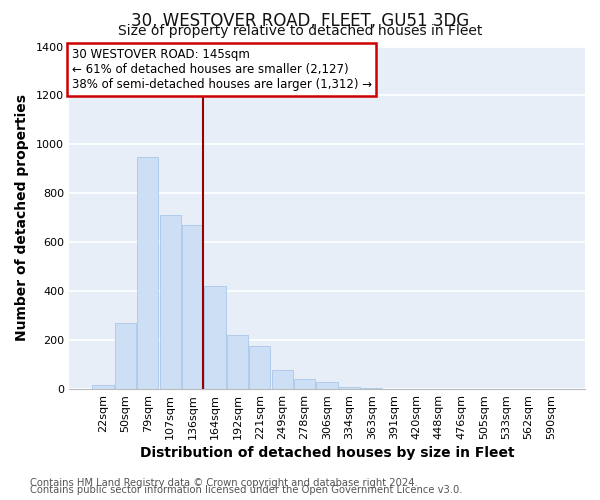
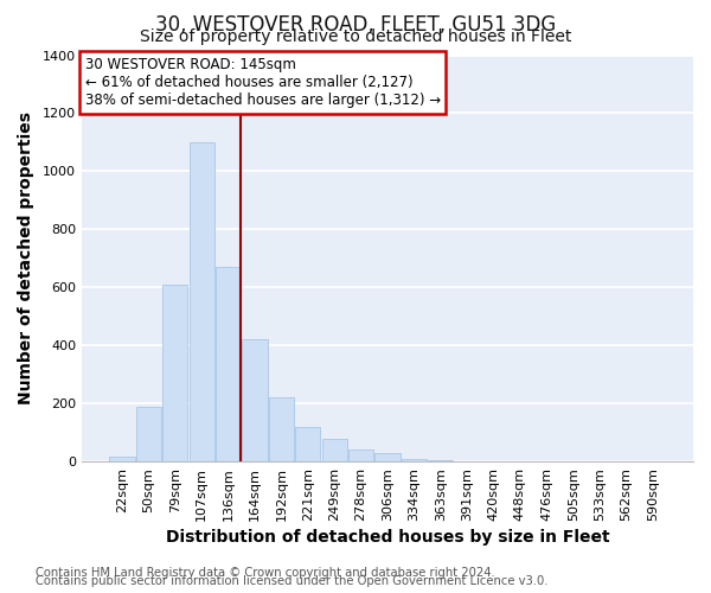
50sqm: 270 -> 190
79sqm: 950 -> 610
107sqm: 710 -> 1100
221sqm: 175 -> 120
